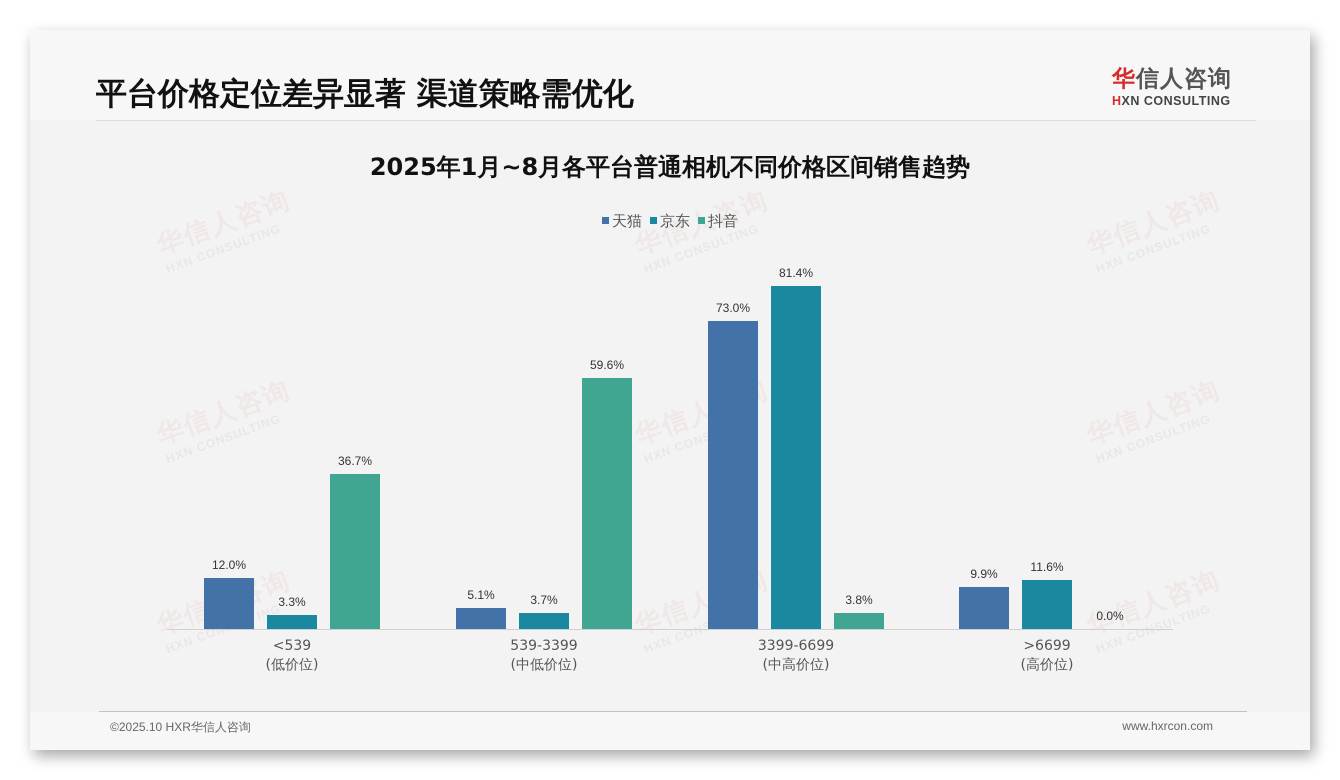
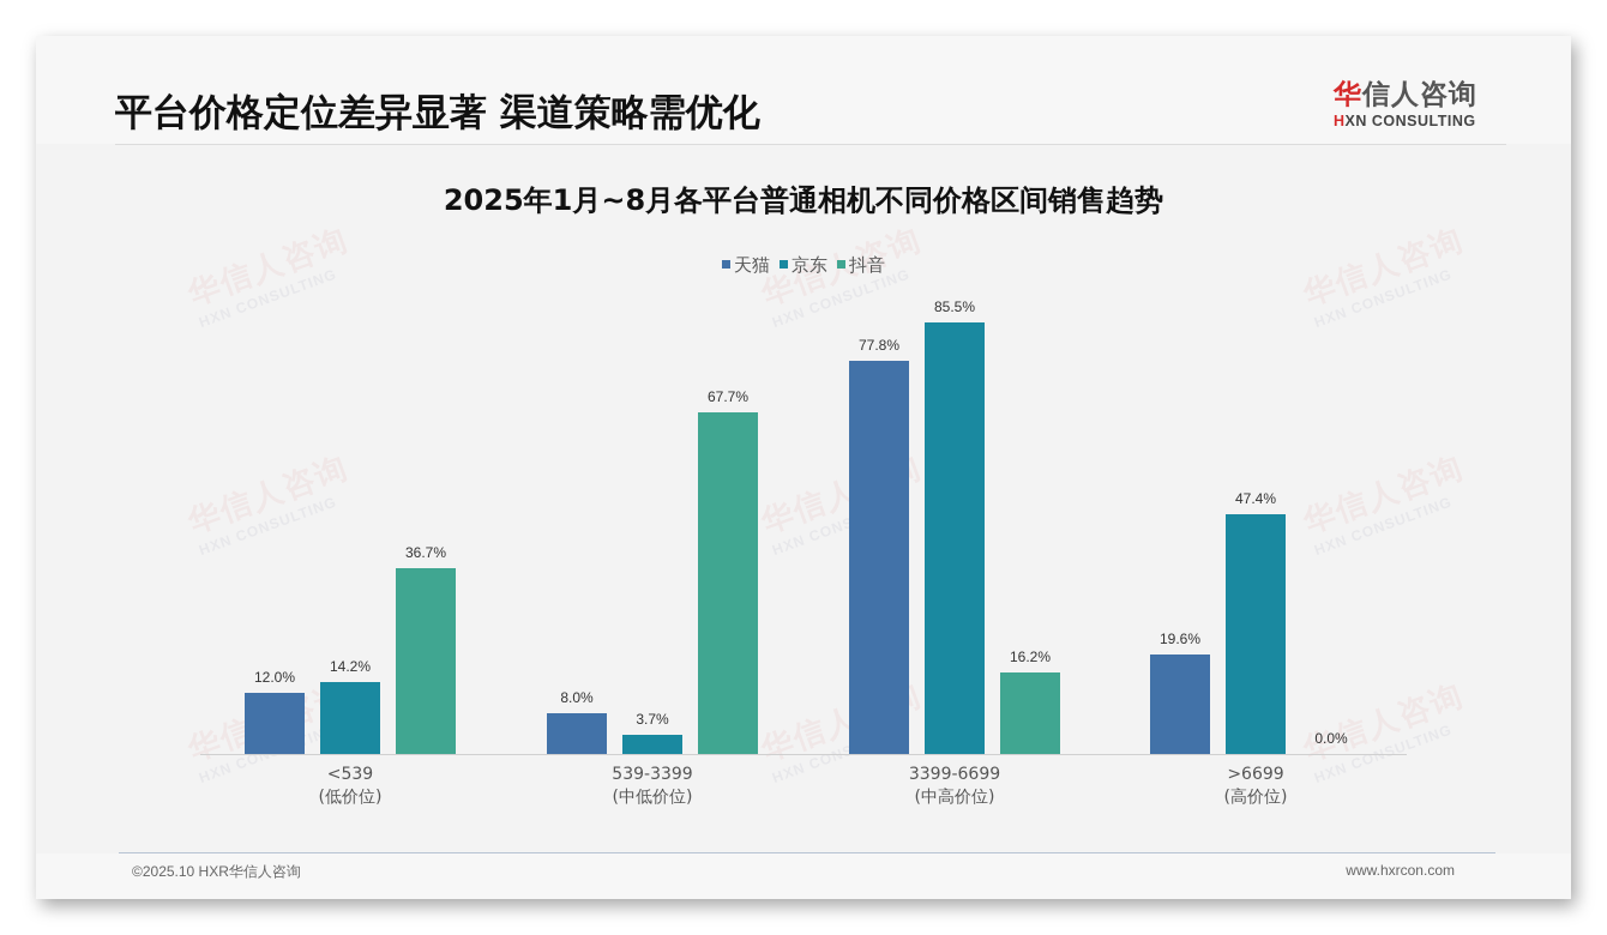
京东/<539 (低价位): 3.3% -> 14.2%
天猫/539-3399 (中低价位): 5.1% -> 8.0%
抖音/539-3399 (中低价位): 59.6% -> 67.7%
天猫/3399-6699 (中高价位): 73.0% -> 77.8%
京东/3399-6699 (中高价位): 81.4% -> 85.5%
抖音/3399-6699 (中高价位): 3.8% -> 16.2%
天猫/>6699 (高价位): 9.9% -> 19.6%
京东/>6699 (高价位): 11.6% -> 47.4%
